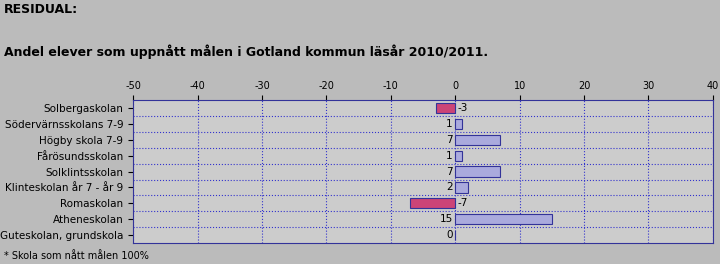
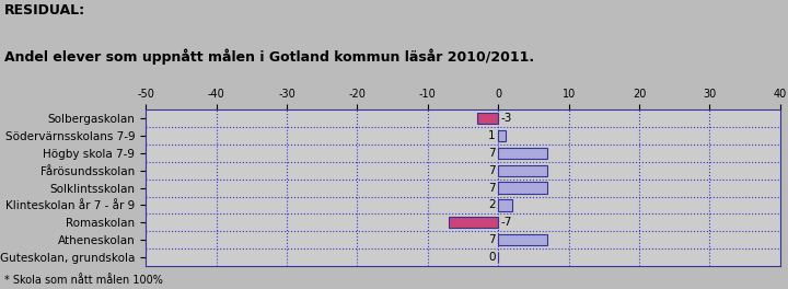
Fårösundsskolan: 1 -> 7
Atheneskolan: 15 -> 7
